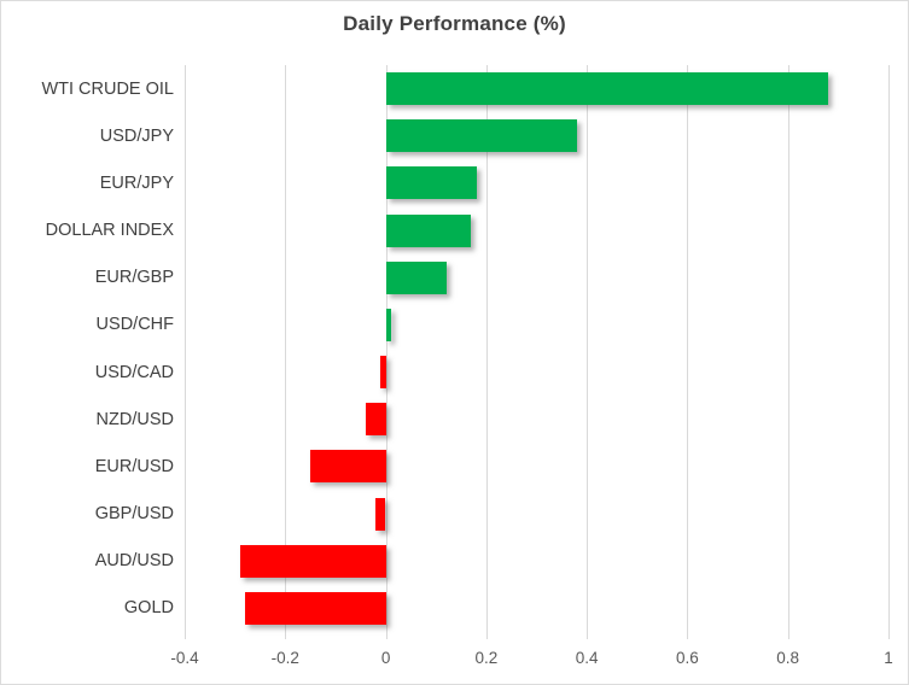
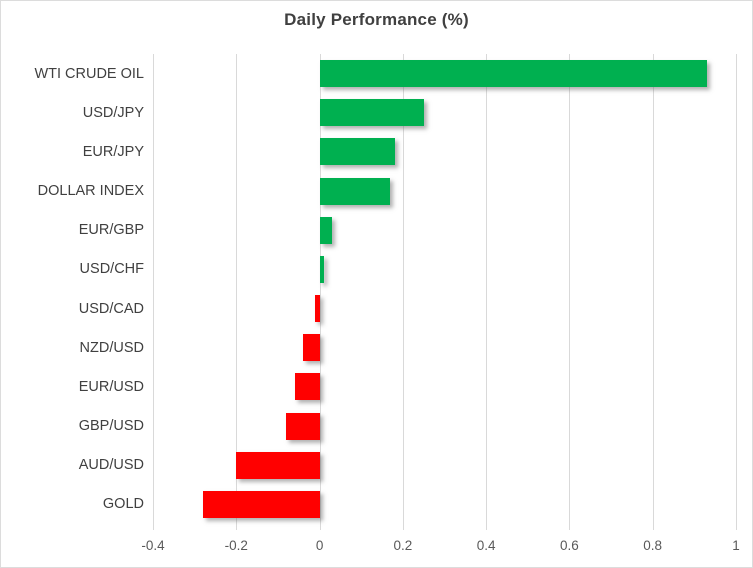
WTI CRUDE OIL: 0.88 -> 0.93
USD/JPY: 0.38 -> 0.25
EUR/GBP: 0.12 -> 0.03
EUR/USD: -0.15 -> -0.06
GBP/USD: -0.02 -> -0.08
AUD/USD: -0.29 -> -0.20
